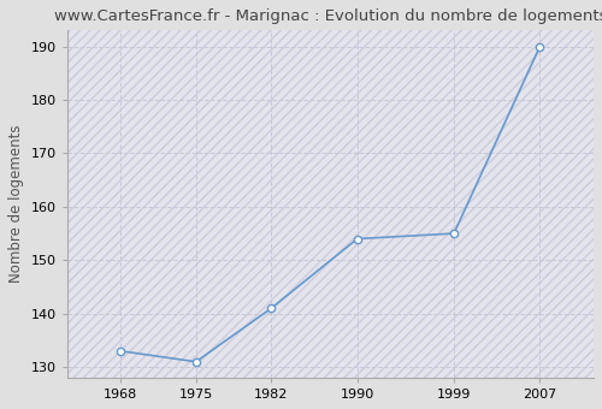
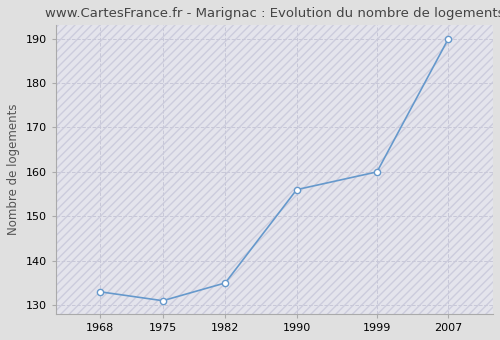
1982: 141 -> 135
1990: 154 -> 156
1999: 155 -> 160
